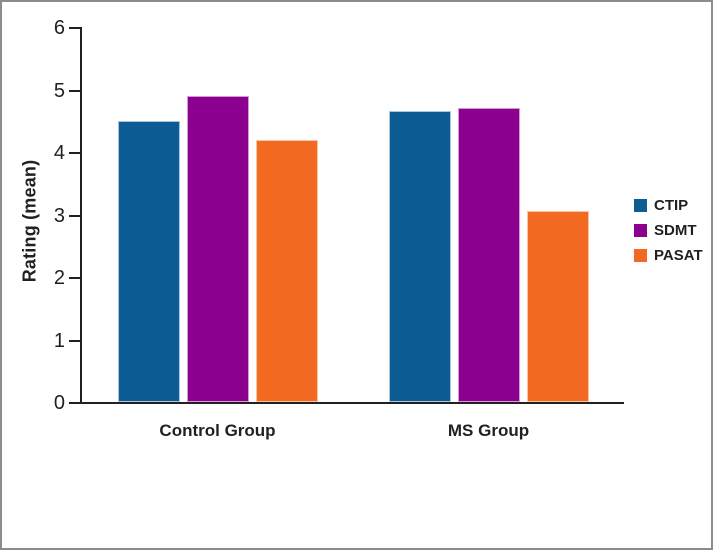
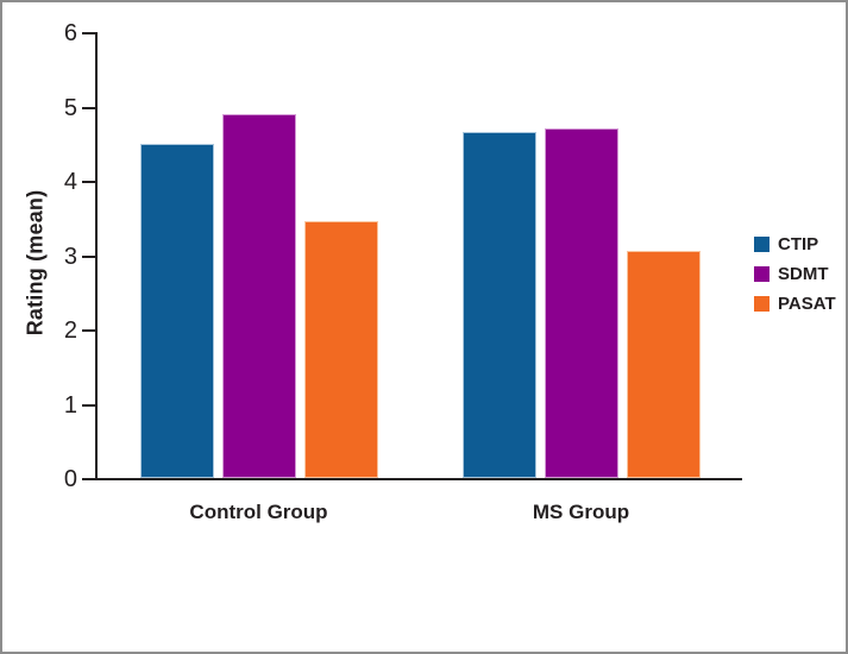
PASAT/Control Group: 4.2 -> 3.5
